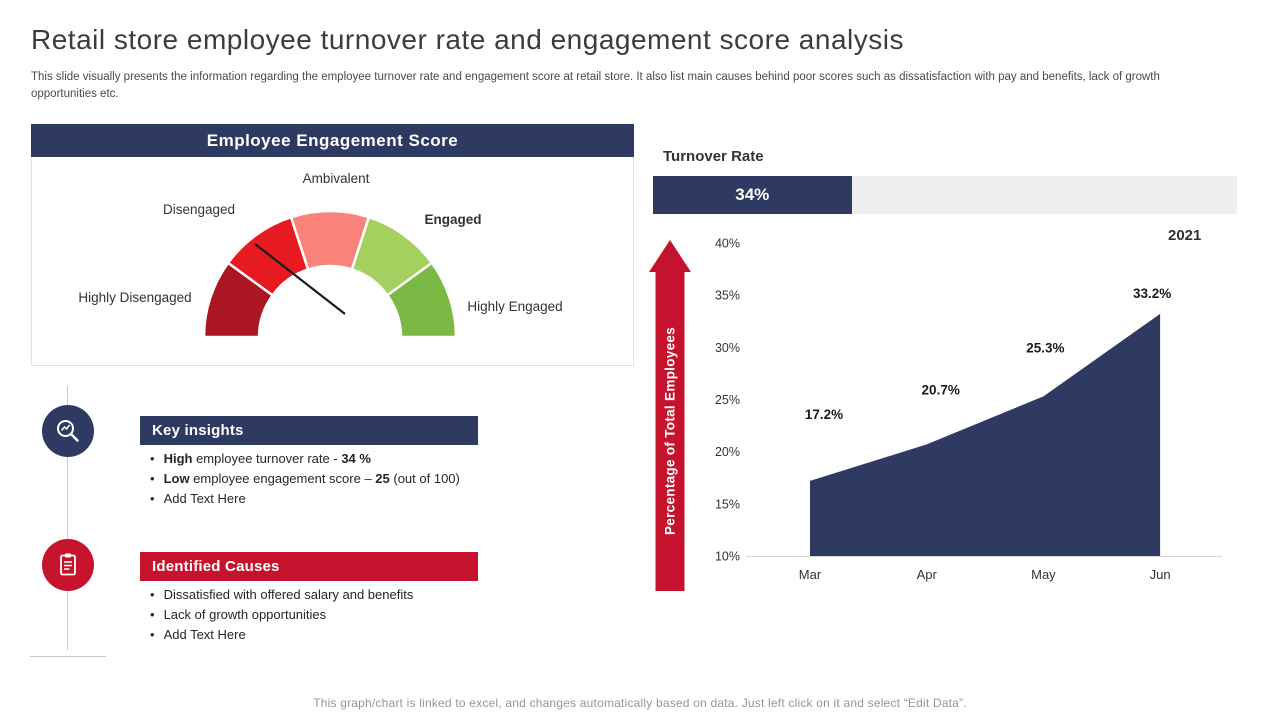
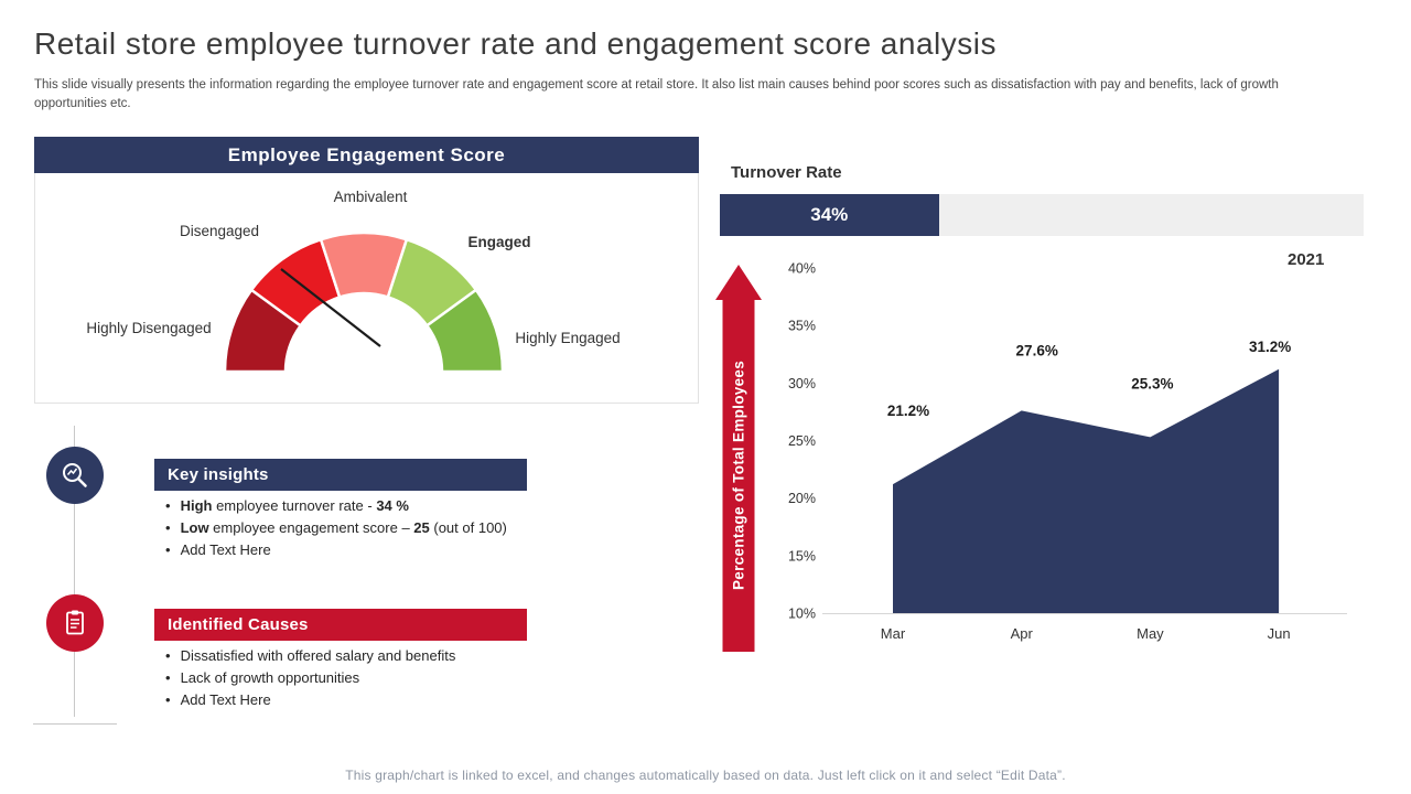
2021/Mar: 17.2% -> 21.2%
2021/Apr: 20.7% -> 27.6%
2021/Jun: 33.2% -> 31.2%
